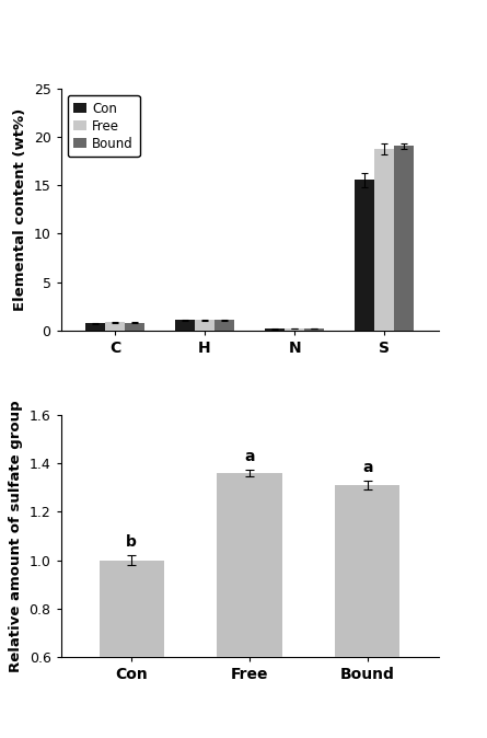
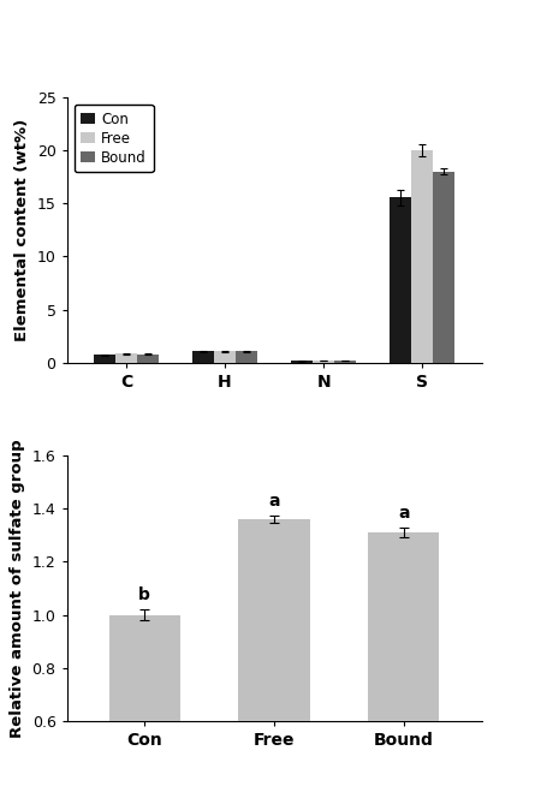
Free/S: 18.8 -> 20.0
Bound/S: 19.1 -> 18.0
